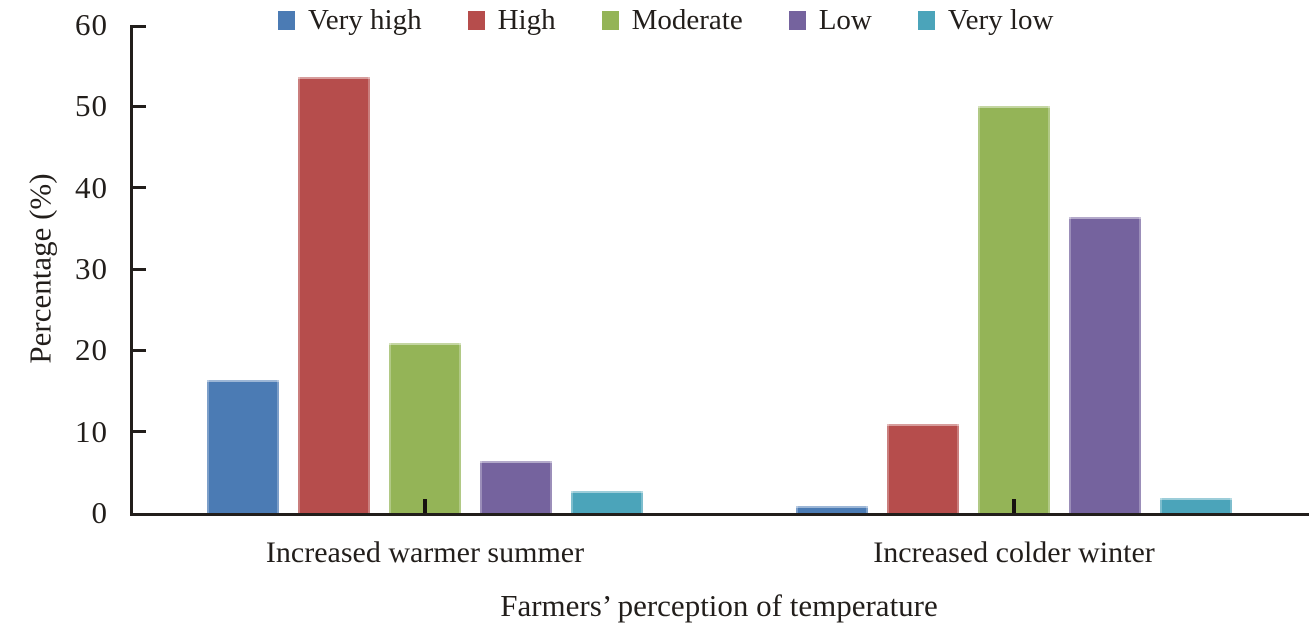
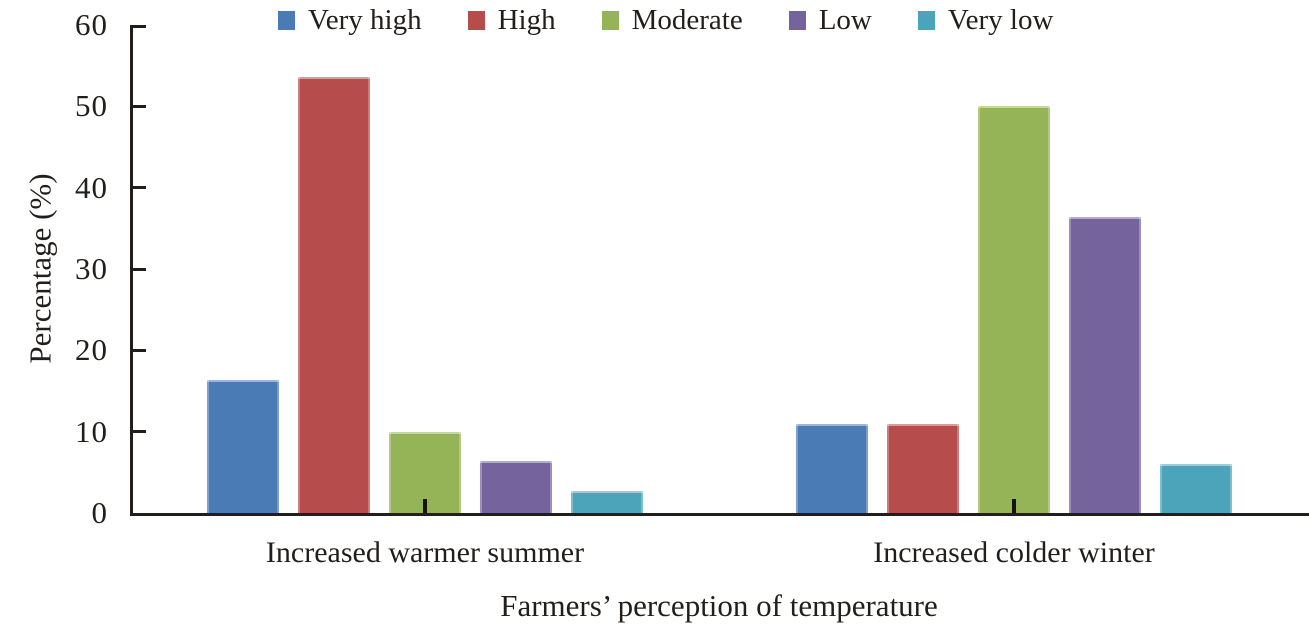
Moderate/Increased warmer summer: 21 -> 10
Very high/Increased colder winter: 1 -> 11
Very low/Increased colder winter: 2 -> 6
